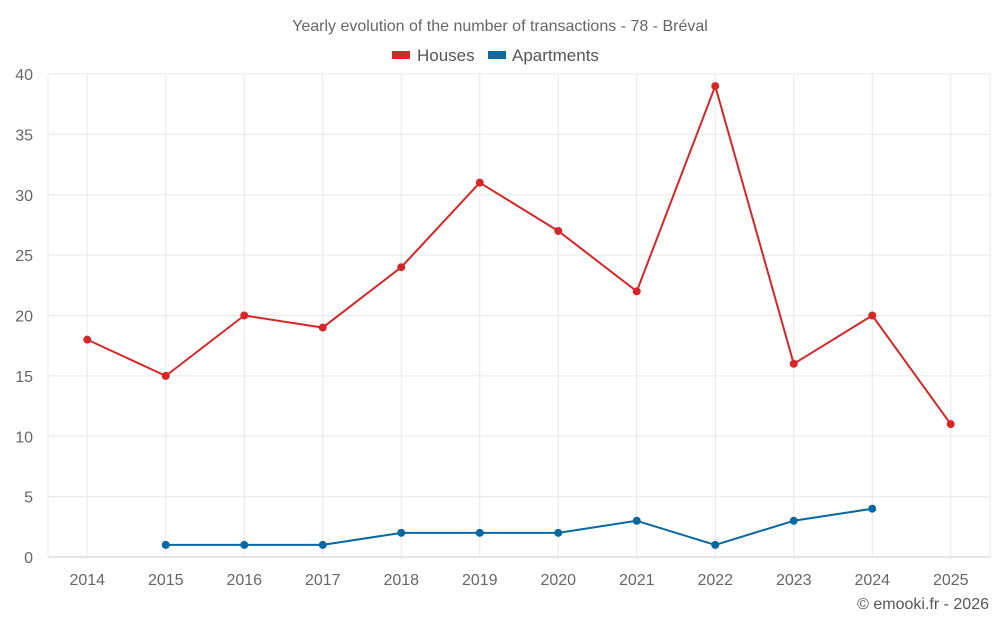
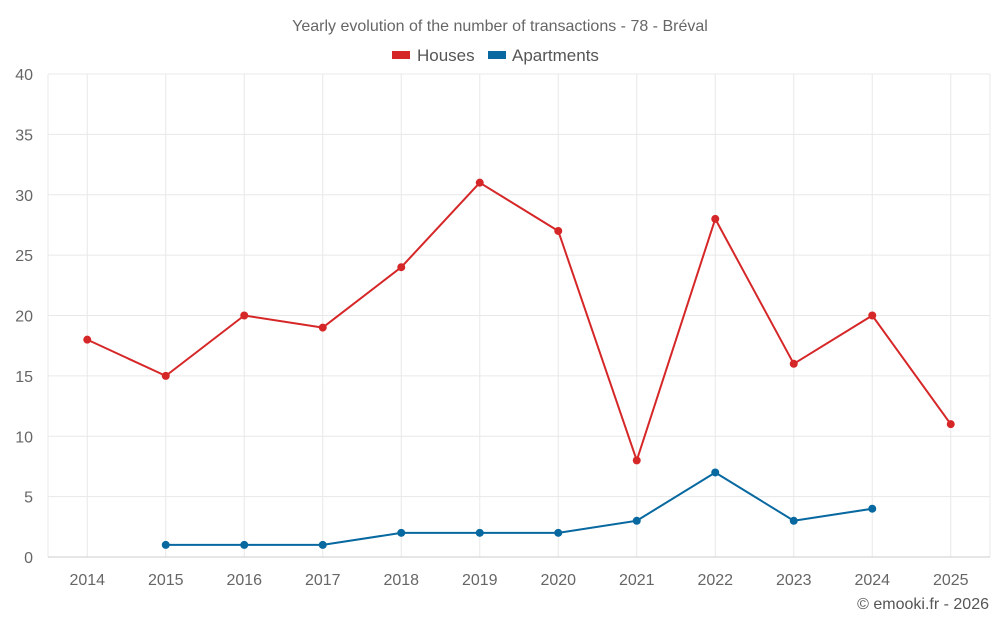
Houses/2021: 22 -> 8
Houses/2022: 39 -> 28
Apartments/2022: 1 -> 7
